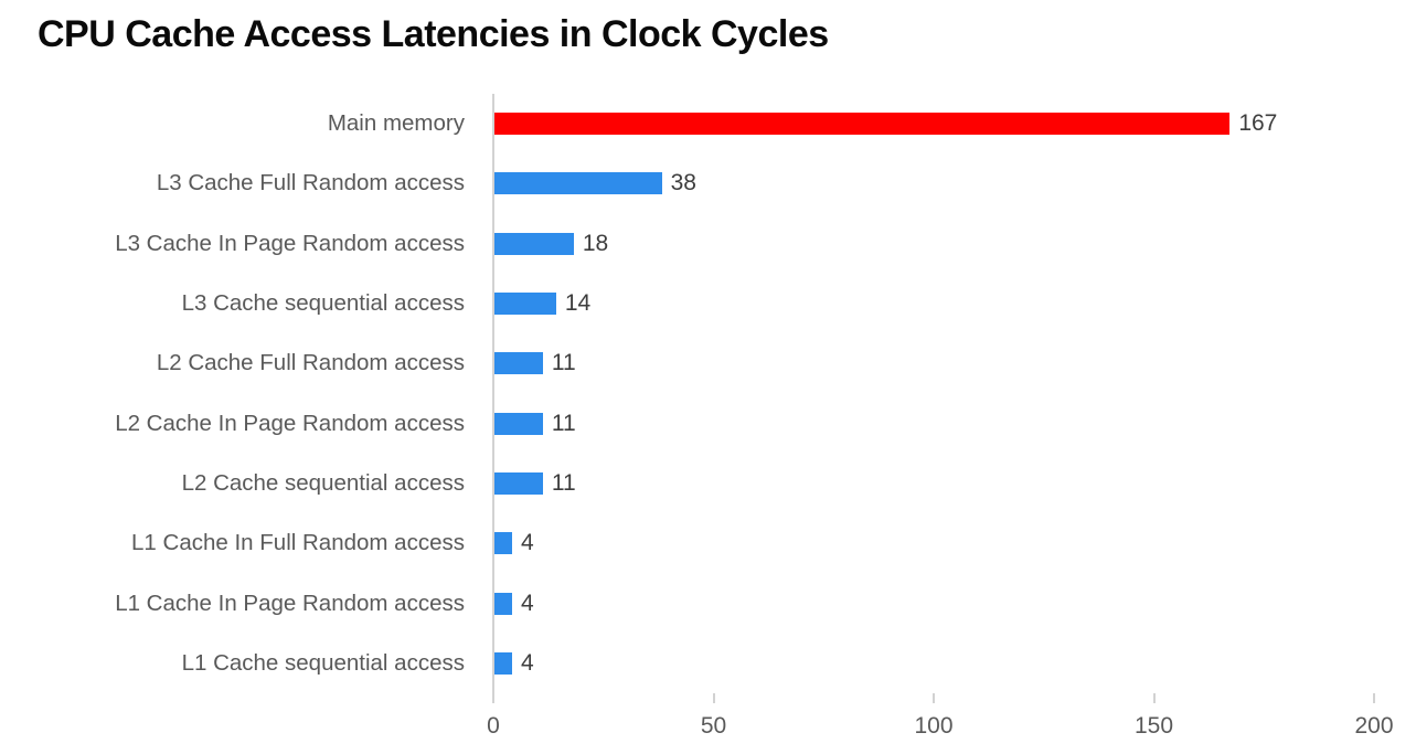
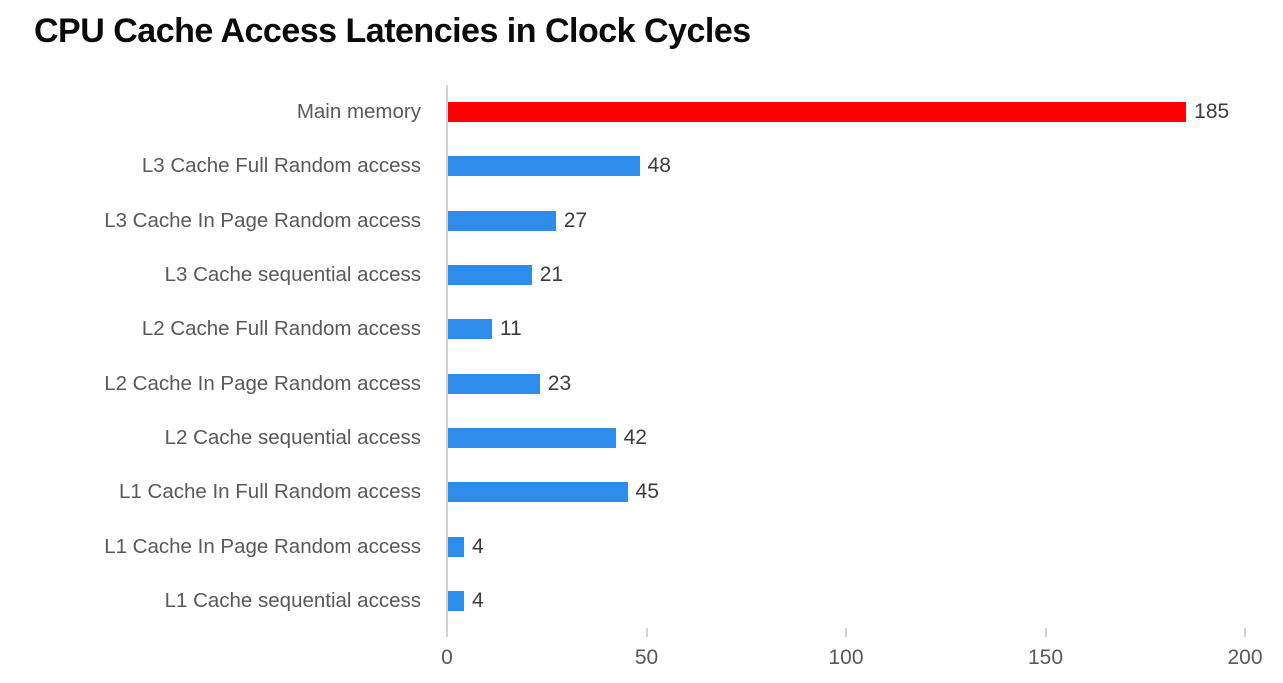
Main memory: 167 -> 185
L3 Cache Full Random access: 38 -> 48
L3 Cache In Page Random access: 18 -> 27
L3 Cache sequential access: 14 -> 21
L2 Cache In Page Random access: 11 -> 23
L2 Cache sequential access: 11 -> 42
L1 Cache In Full Random access: 4 -> 45
